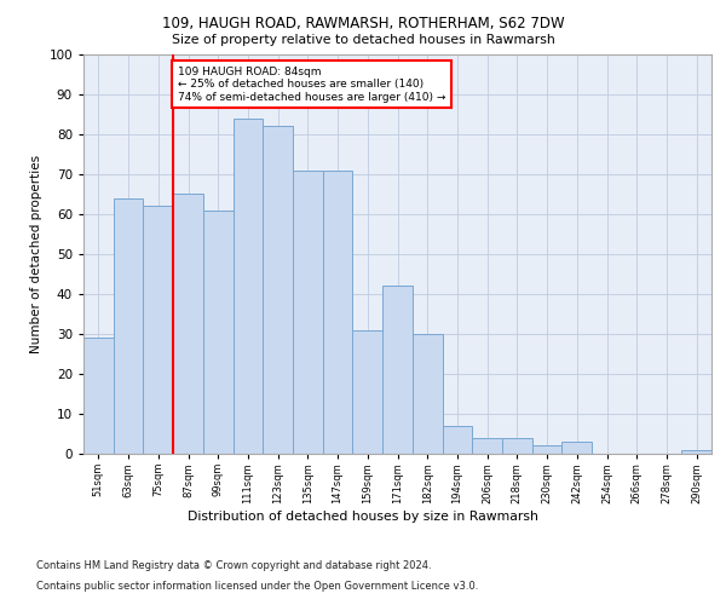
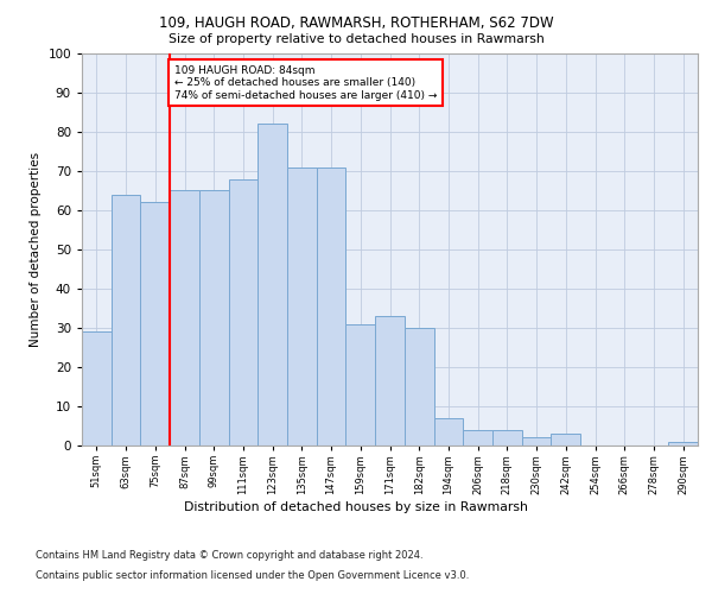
99sqm: 61 -> 65
111sqm: 84 -> 68
171sqm: 42 -> 33
